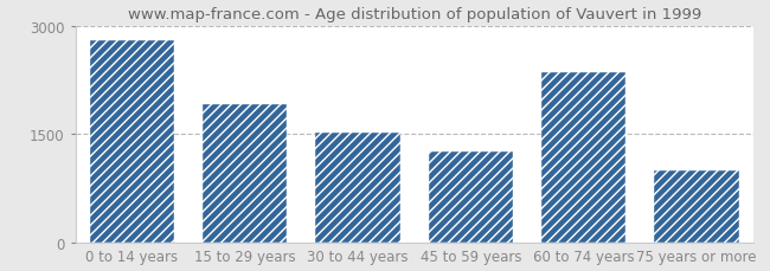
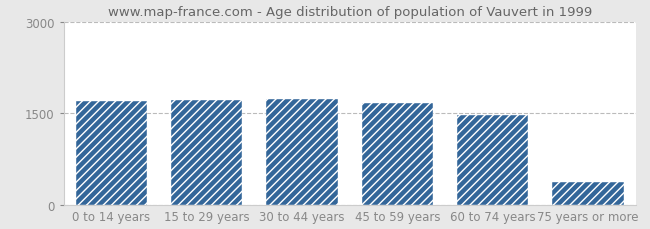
0 to 14 years: 2800 -> 1700
15 to 29 years: 1920 -> 1710
30 to 44 years: 1520 -> 1730
45 to 59 years: 1260 -> 1660
60 to 74 years: 2360 -> 1470
75 years or more: 1000 -> 370
